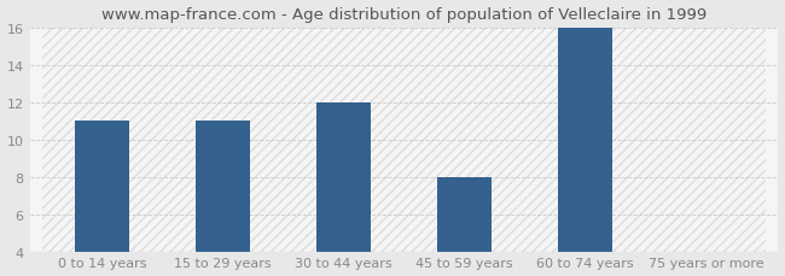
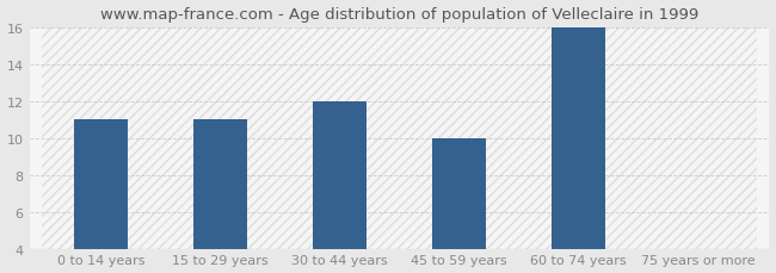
45 to 59 years: 8 -> 10
